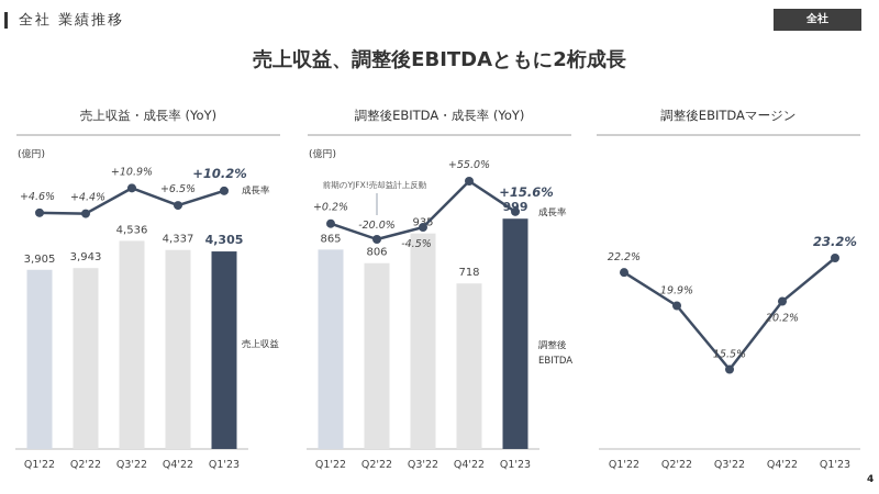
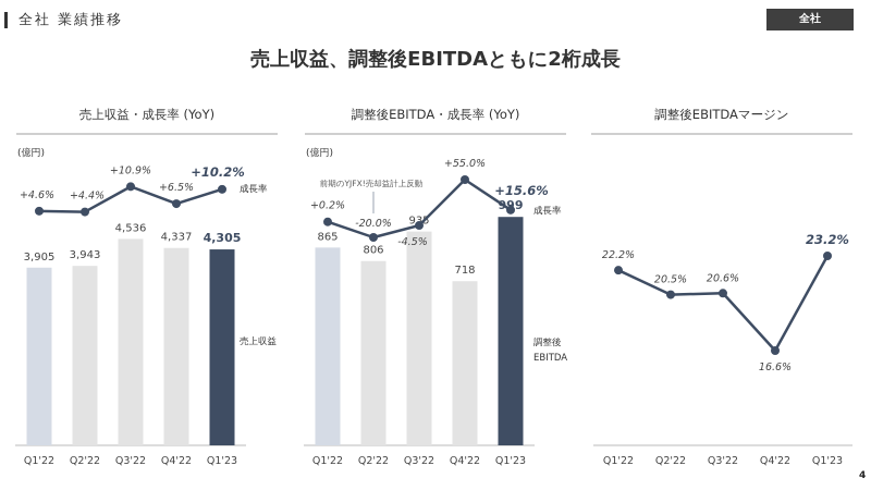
調整後EBITDAマージン/Q2'22: 19.9% -> 20.5%
調整後EBITDAマージン/Q3'22: 15.5% -> 20.6%
調整後EBITDAマージン/Q4'22: 20.2% -> 16.6%
